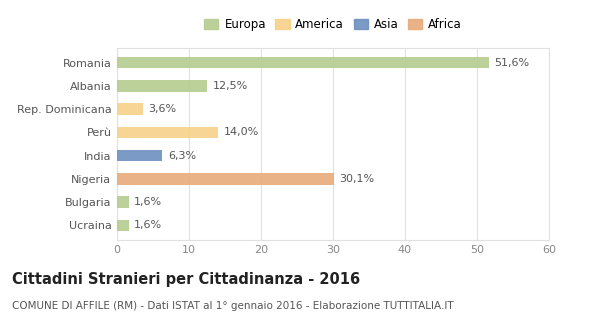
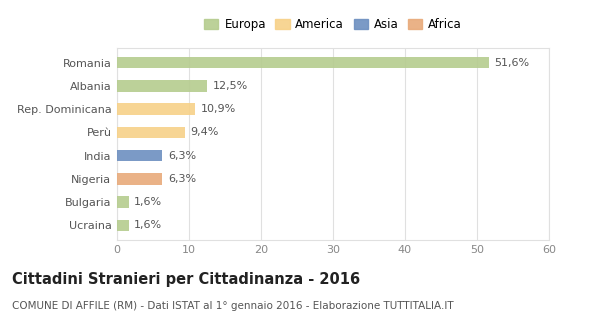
Rep. Dominicana: 3,6% -> 10,9%
Perù: 14,0% -> 9,4%
Nigeria: 30,1% -> 6,3%
